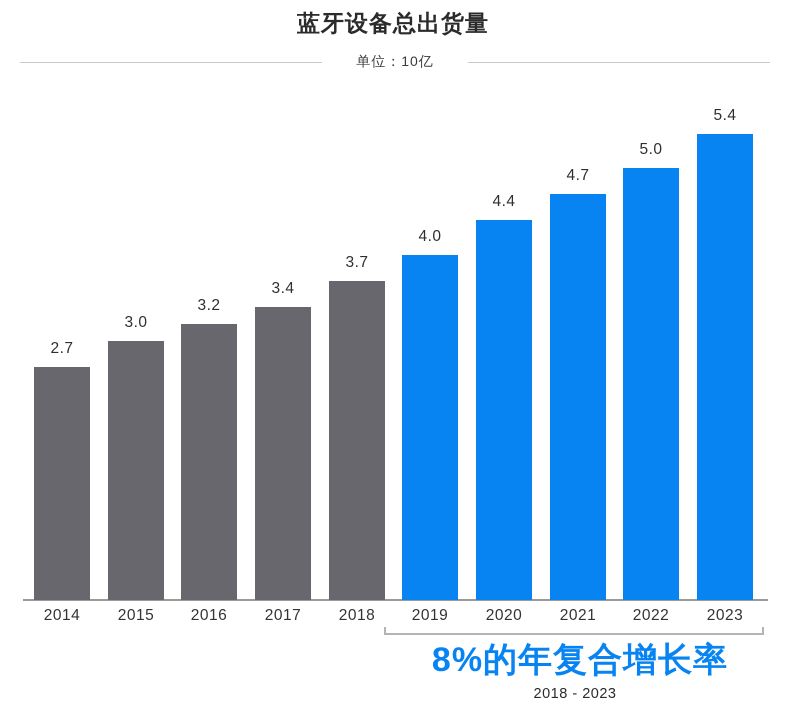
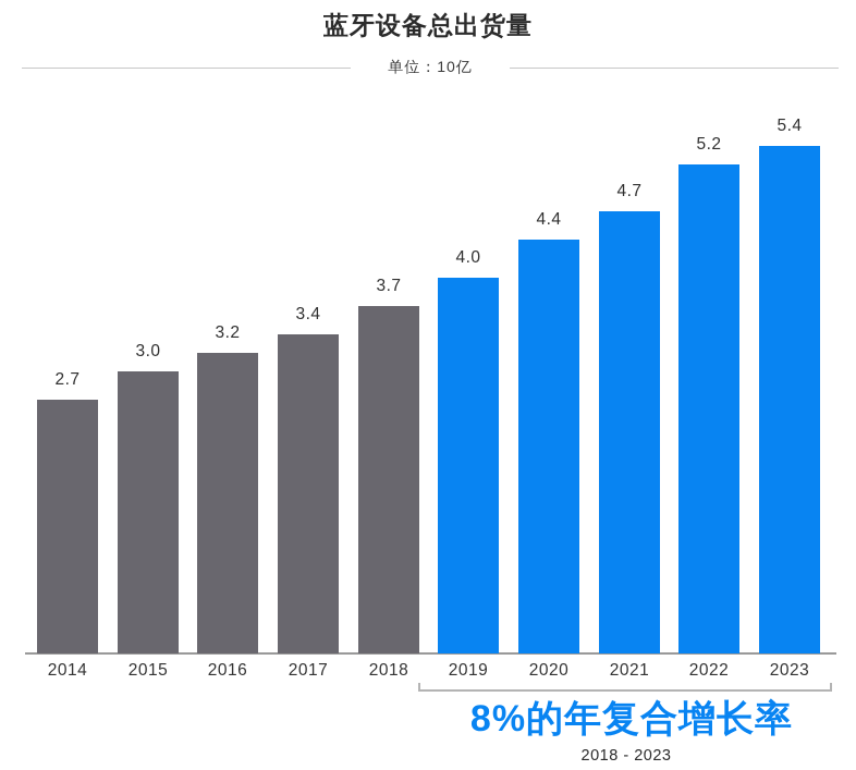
2022: 5.0 -> 5.2
